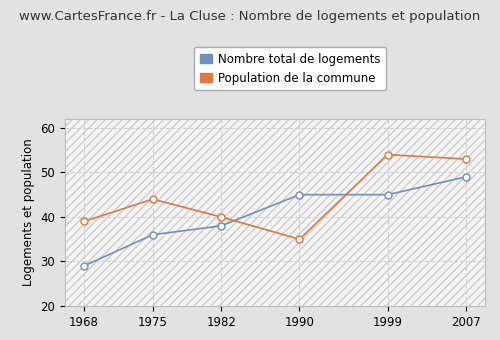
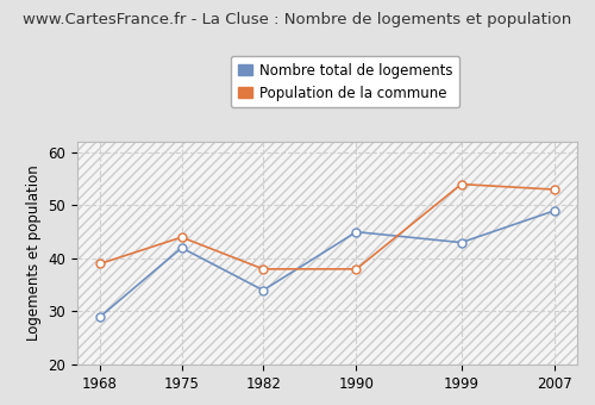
Nombre total de logements/1975: 36 -> 42
Nombre total de logements/1982: 38 -> 34
Population de la commune/1982: 40 -> 38
Population de la commune/1990: 35 -> 38
Nombre total de logements/1999: 45 -> 43
